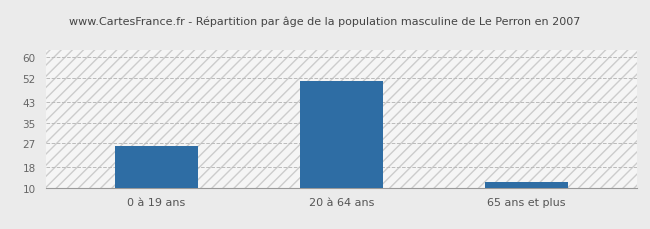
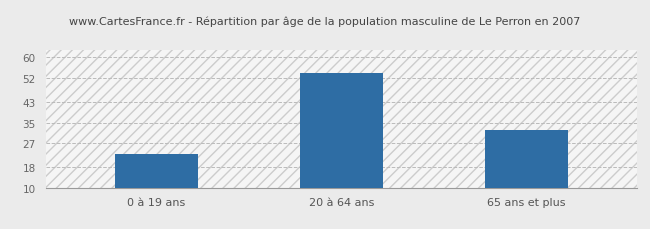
0 à 19 ans: 26 -> 23
20 à 64 ans: 51 -> 54
65 ans et plus: 12 -> 32
